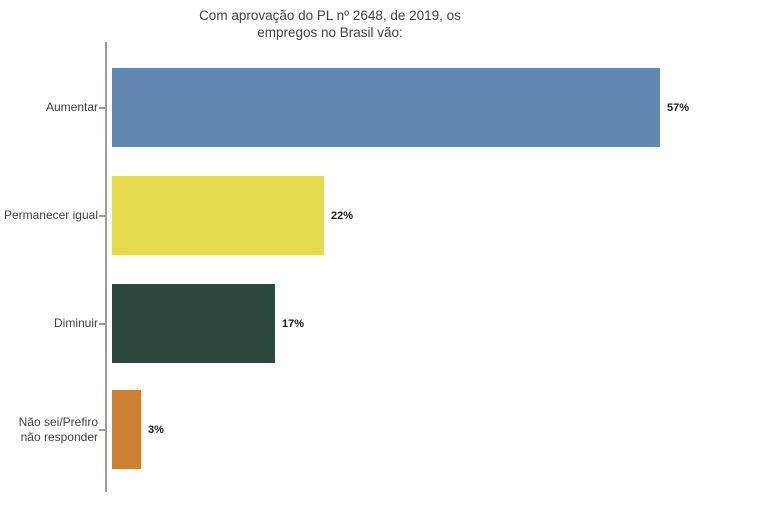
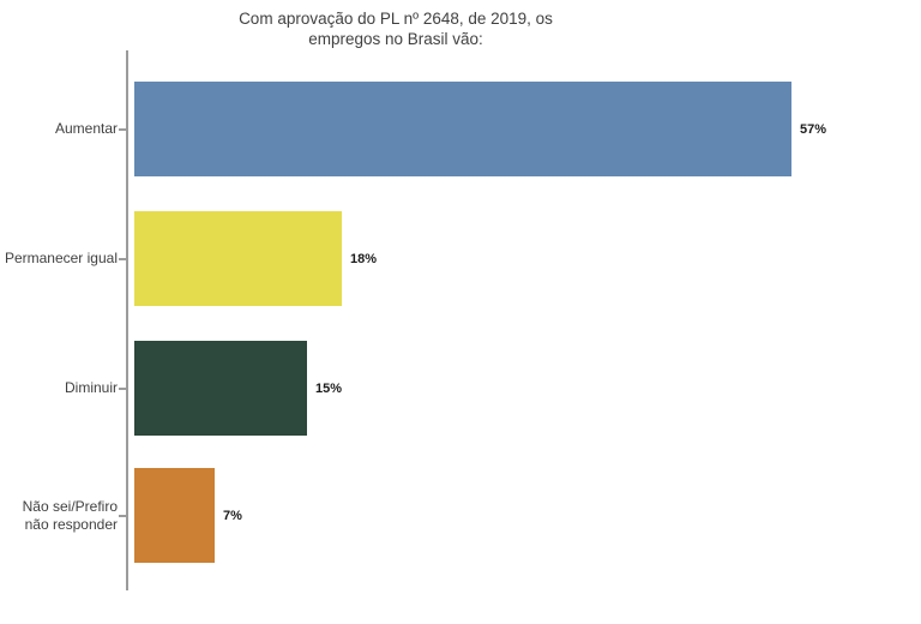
Permanecer igual: 22% -> 18%
Diminuir: 17% -> 15%
Não sei/Prefiro não responder: 3% -> 7%
